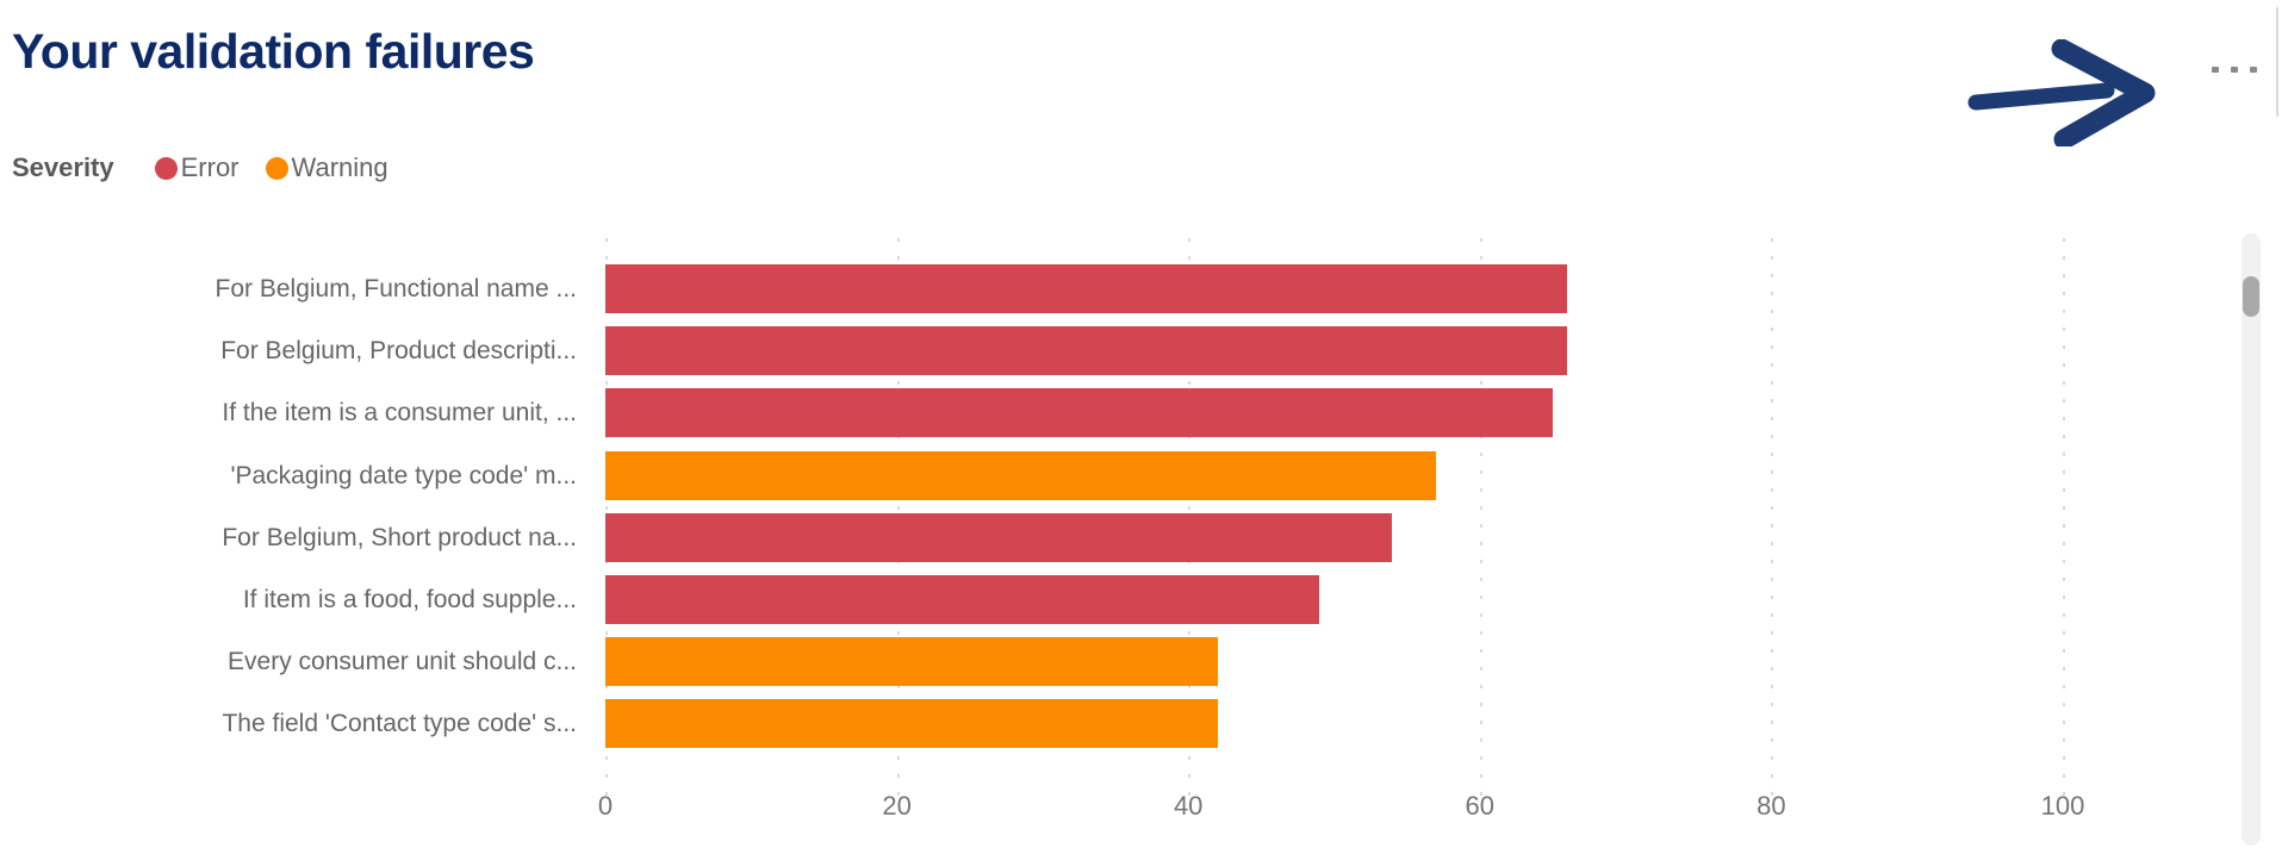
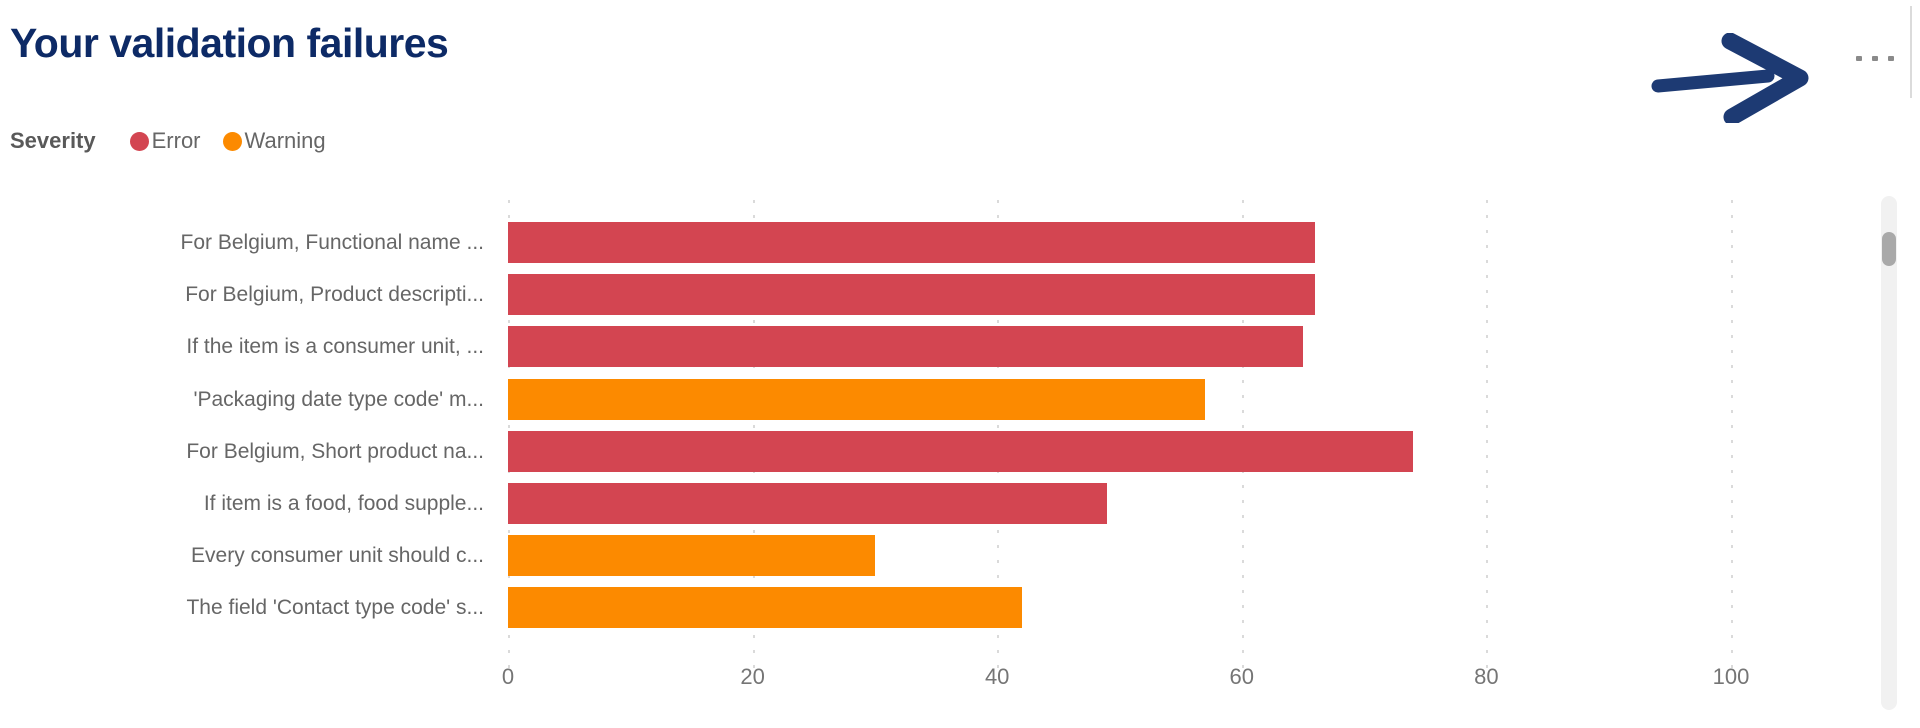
For Belgium, Short product na...: 54 -> 74
Every consumer unit should c...: 42 -> 30
